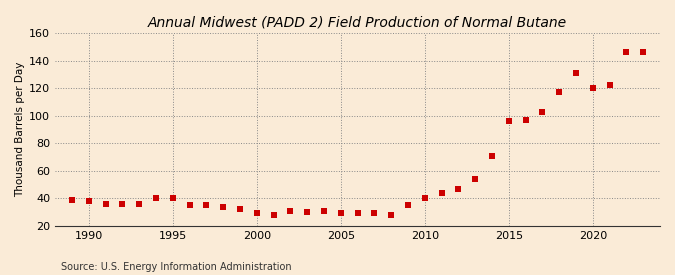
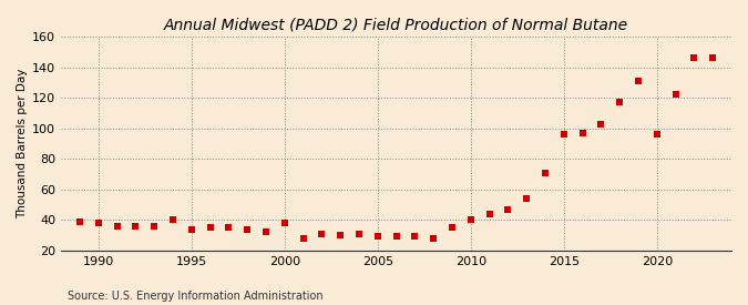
1995: 40 -> 34
2000: 29 -> 38
2020: 120 -> 96
